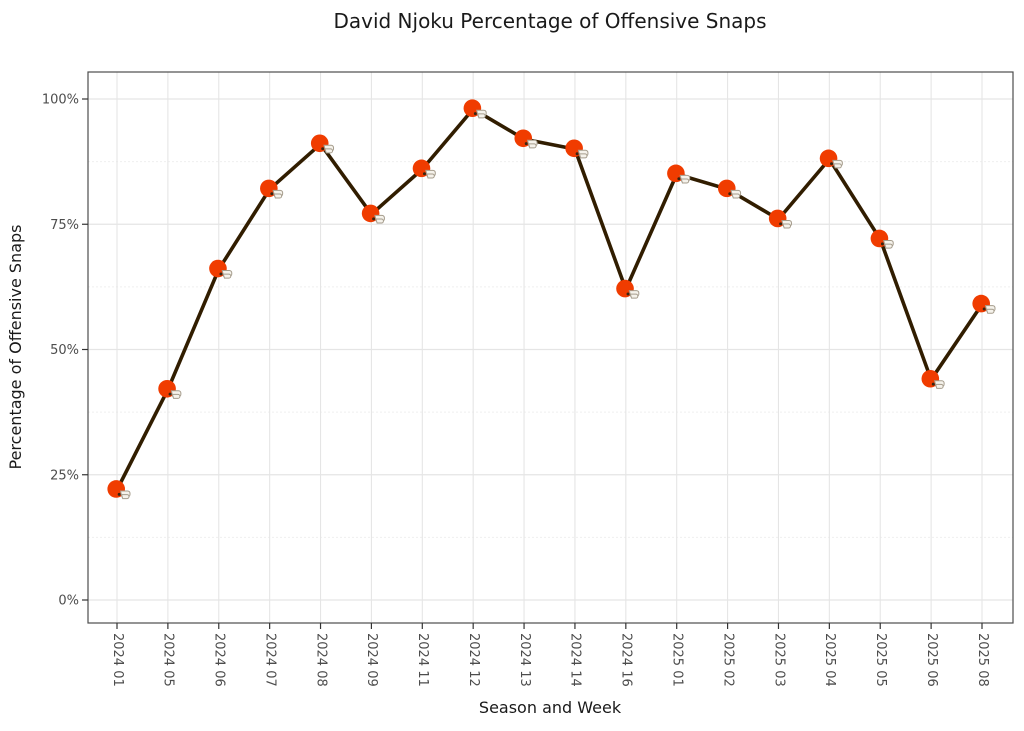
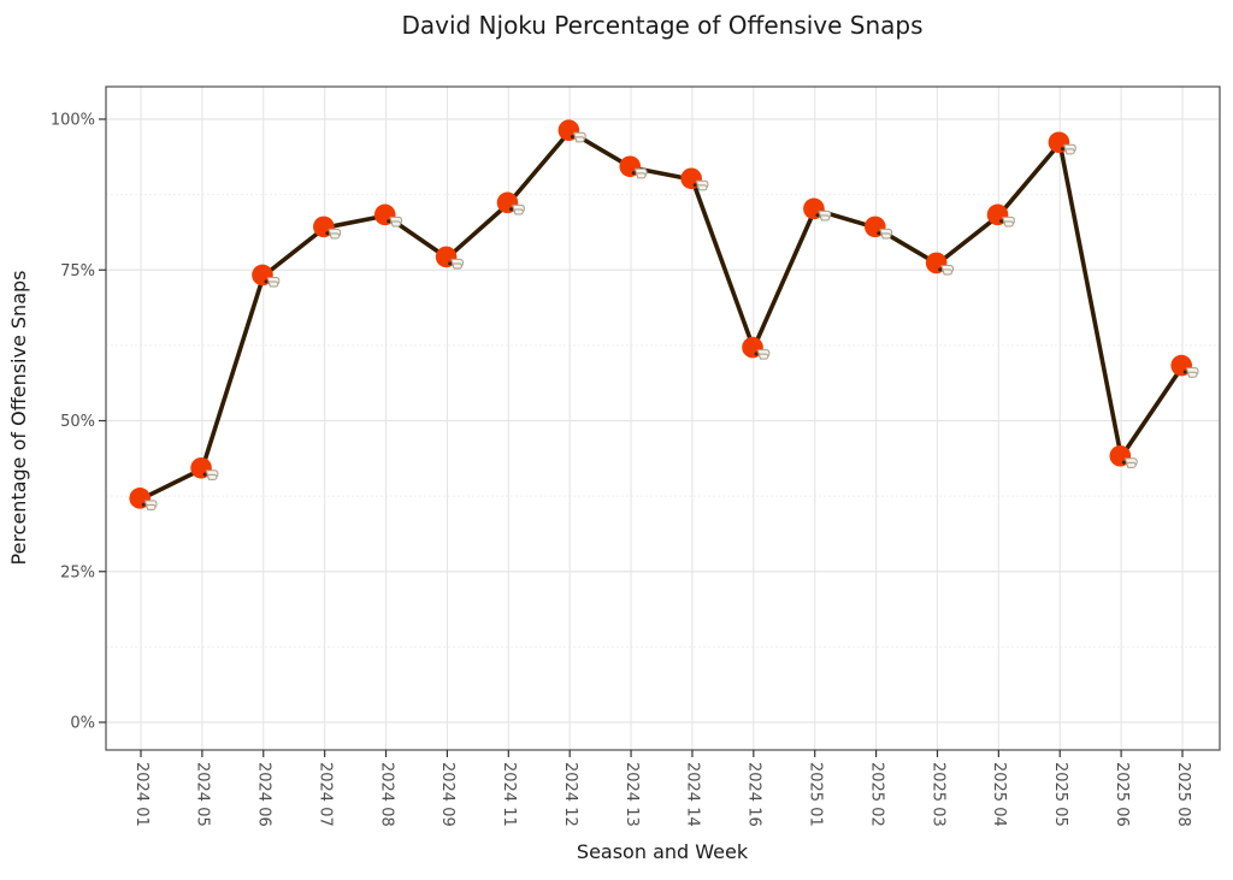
2024 01: 22% -> 37%
2024 06: 66% -> 74%
2024 08: 91% -> 84%
2025 04: 88% -> 84%
2025 05: 72% -> 96%
